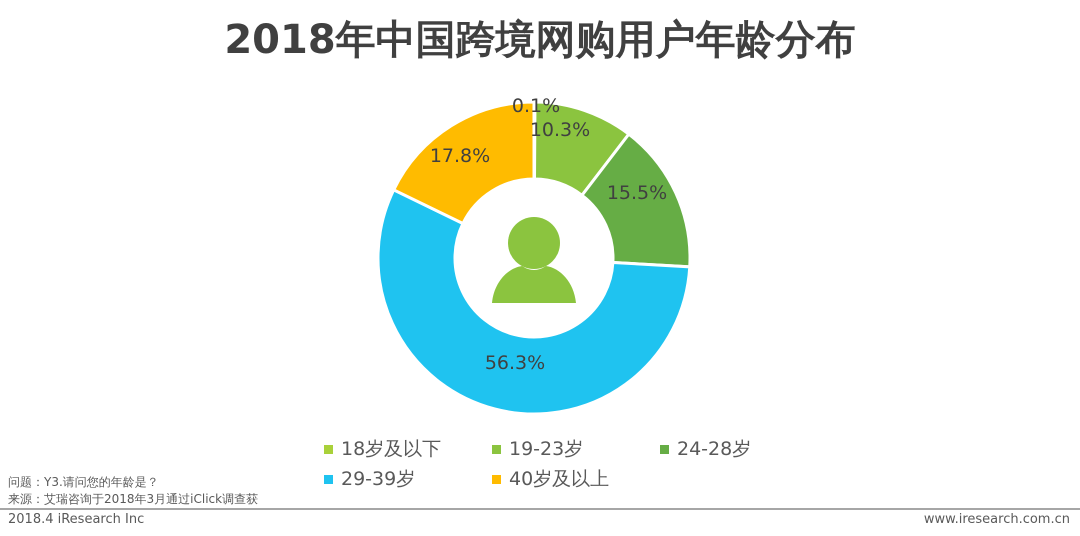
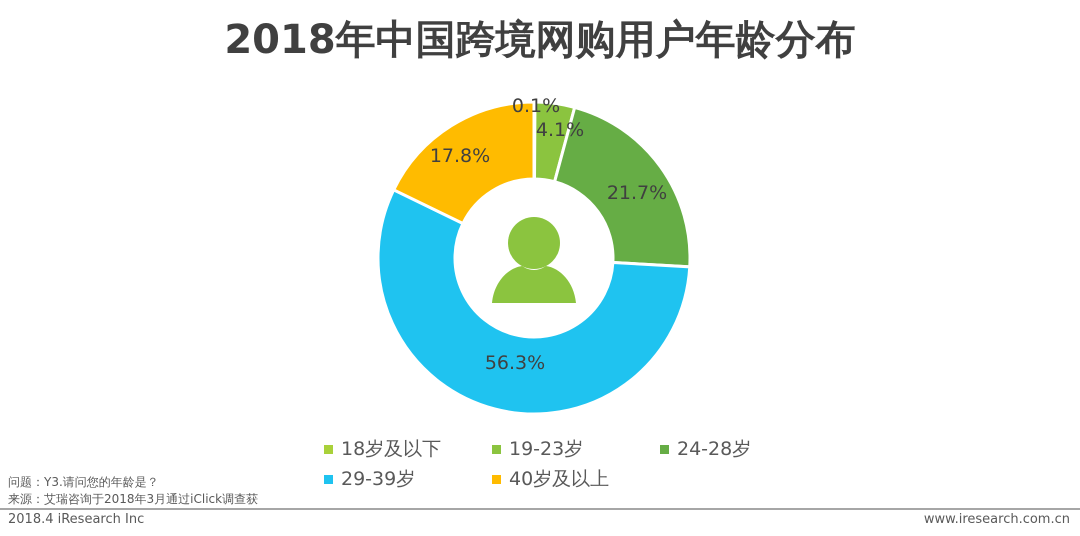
19-23岁: 10.3% -> 4.1%
24-28岁: 15.5% -> 21.7%
